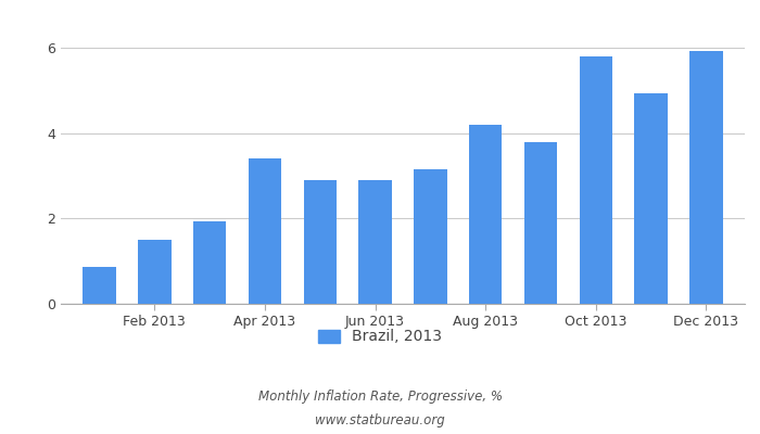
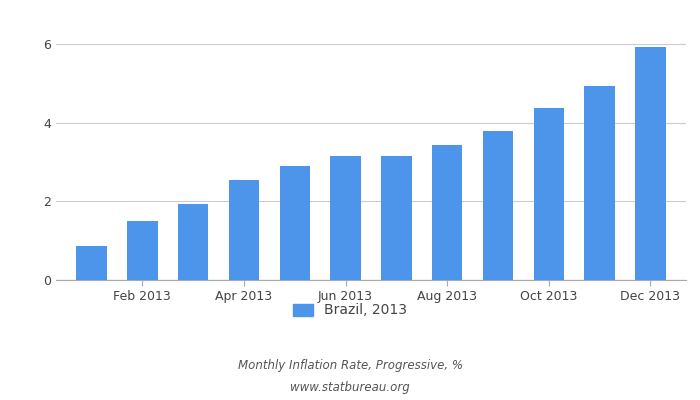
Apr 2013: 3.40 -> 2.55
Jun 2013: 2.90 -> 3.15
Aug 2013: 4.20 -> 3.42
Oct 2013: 5.80 -> 4.38
